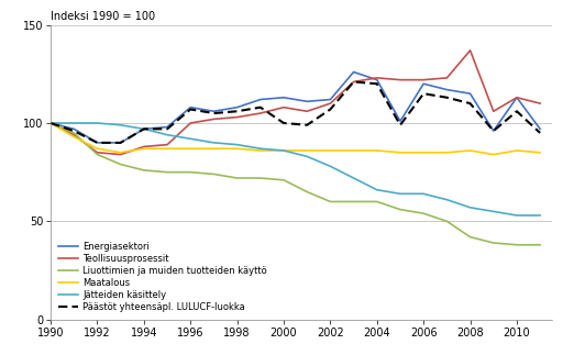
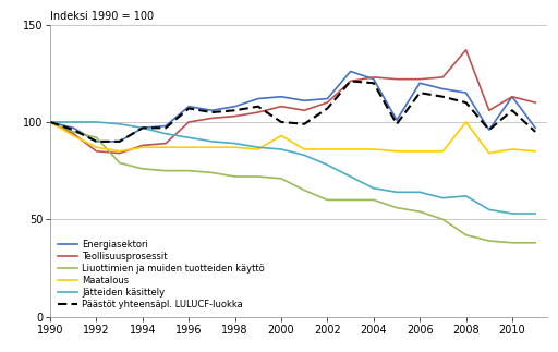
Liuottimien ja muiden tuotteiden käyttö/1992: 84 -> 92
Maatalous/2000: 86 -> 93
Maatalous/2008: 86 -> 100
Jätteiden käsittely/2008: 57 -> 62
